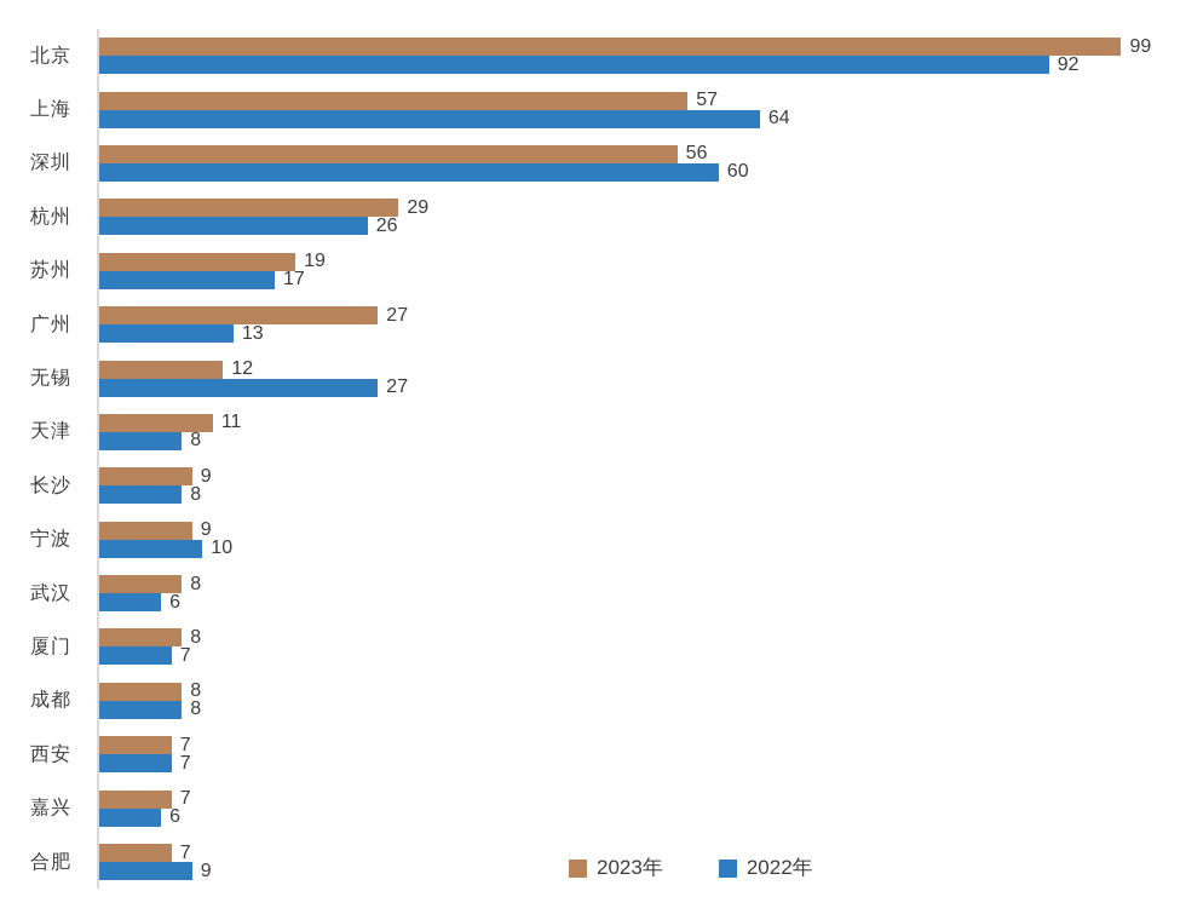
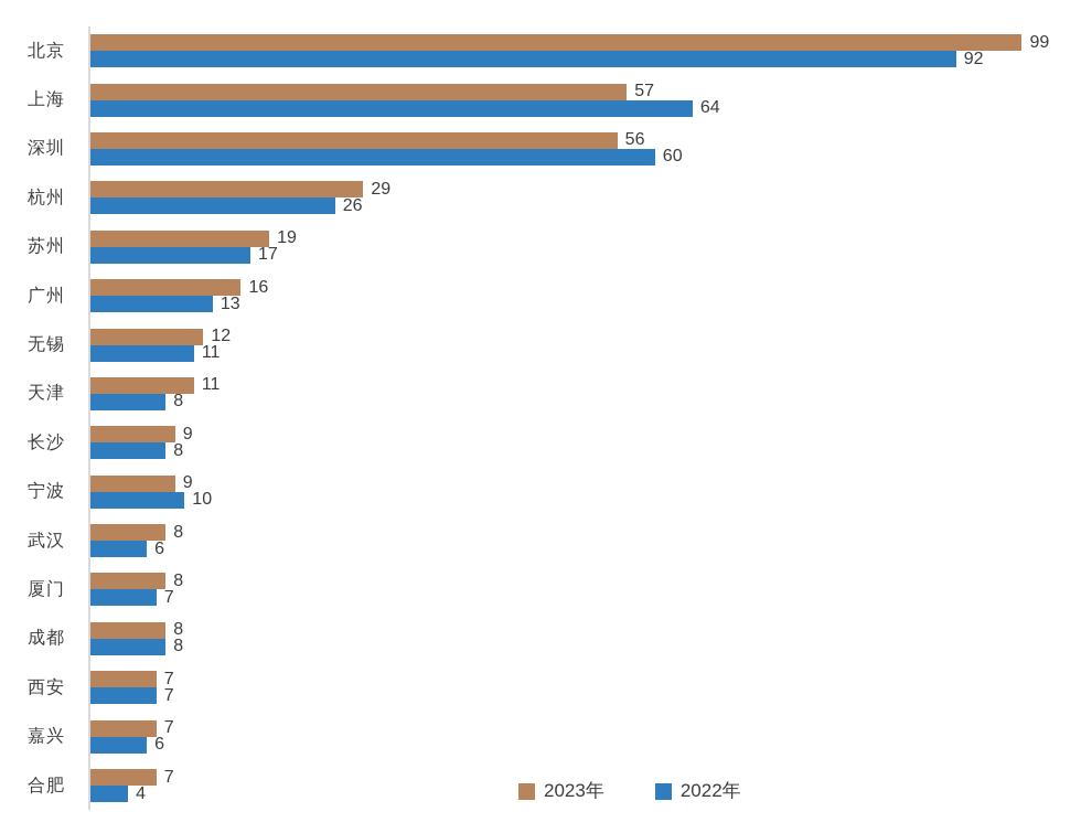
2023年/广州: 27 -> 16
2022年/无锡: 27 -> 11
2022年/合肥: 9 -> 4
